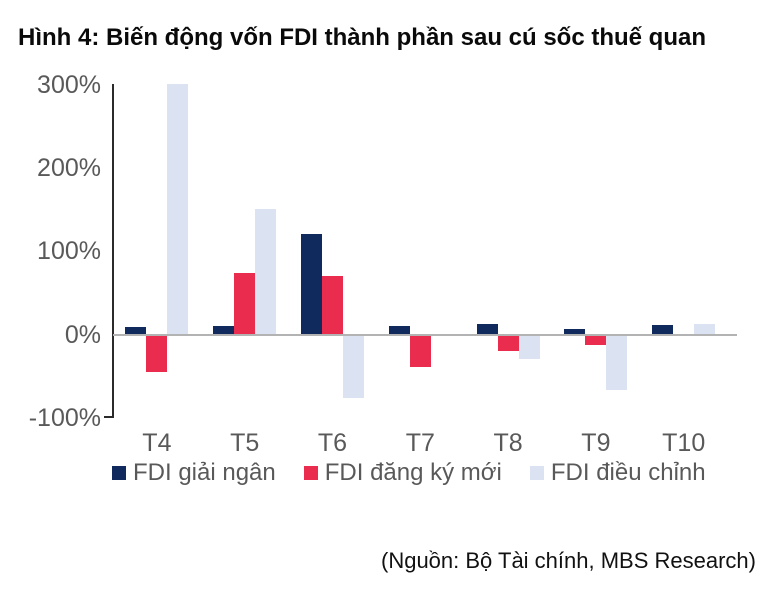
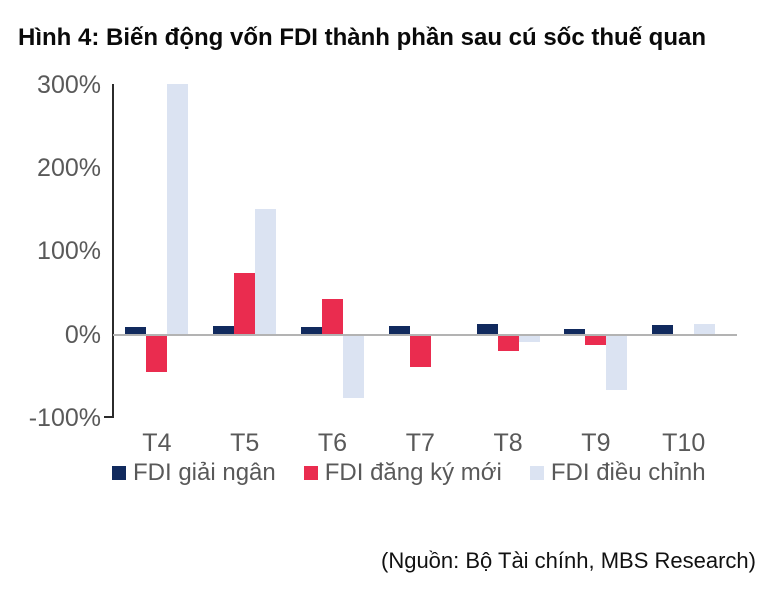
FDI giải ngân/T6: 120% -> 10%
FDI đăng ký mới/T6: 70% -> 40%
FDI điều chỉnh/T8: -30% -> -10%
